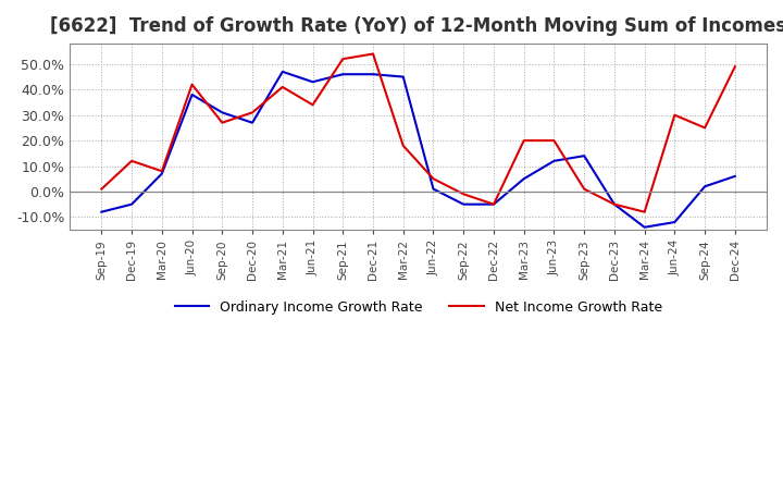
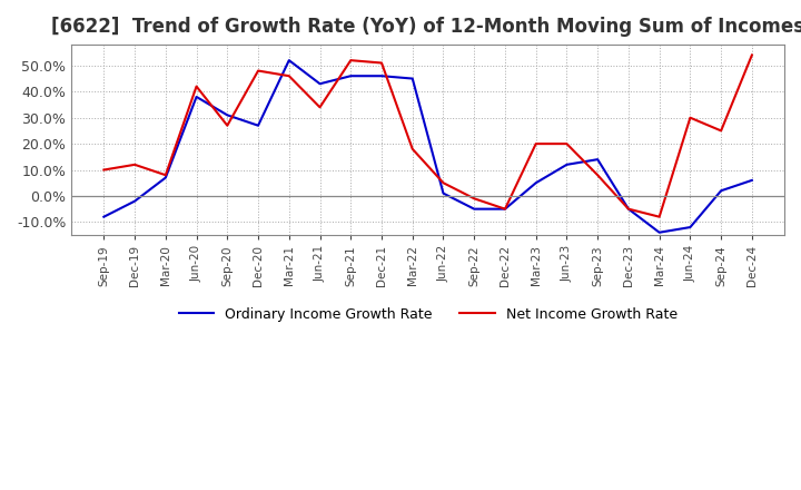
Net Income Growth Rate/Sep-19: 1% -> 10%
Ordinary Income Growth Rate/Dec-19: -5% -> -2%
Net Income Growth Rate/Dec-20: 31% -> 48%
Ordinary Income Growth Rate/Mar-21: 47% -> 52%
Net Income Growth Rate/Mar-21: 41% -> 46%
Net Income Growth Rate/Dec-21: 54% -> 51%
Net Income Growth Rate/Sep-23: 1% -> 8%
Net Income Growth Rate/Dec-24: 49% -> 54%
